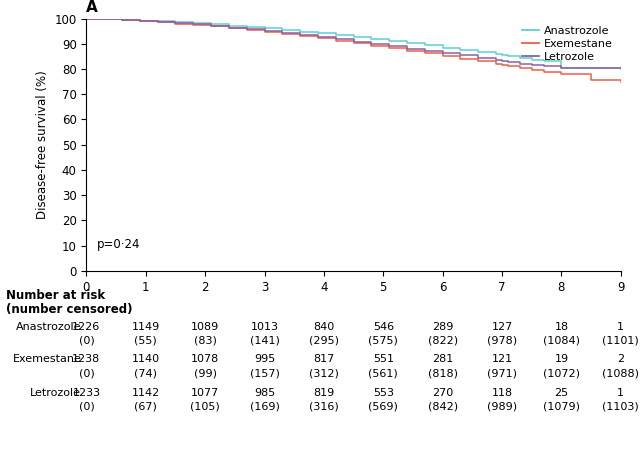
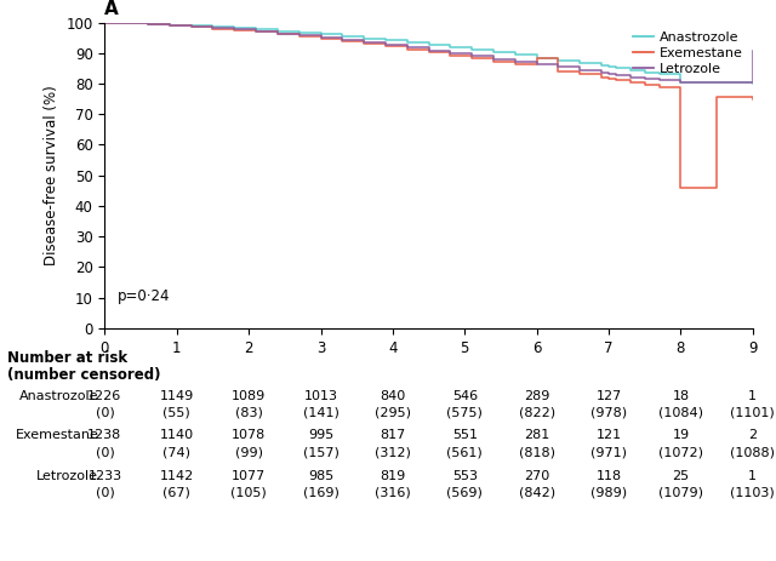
Exemestane/6: 85.0 -> 88.5
Exemestane/8: 78.0 -> 46.0
Letrozole/9: 80.2 -> 90.5
